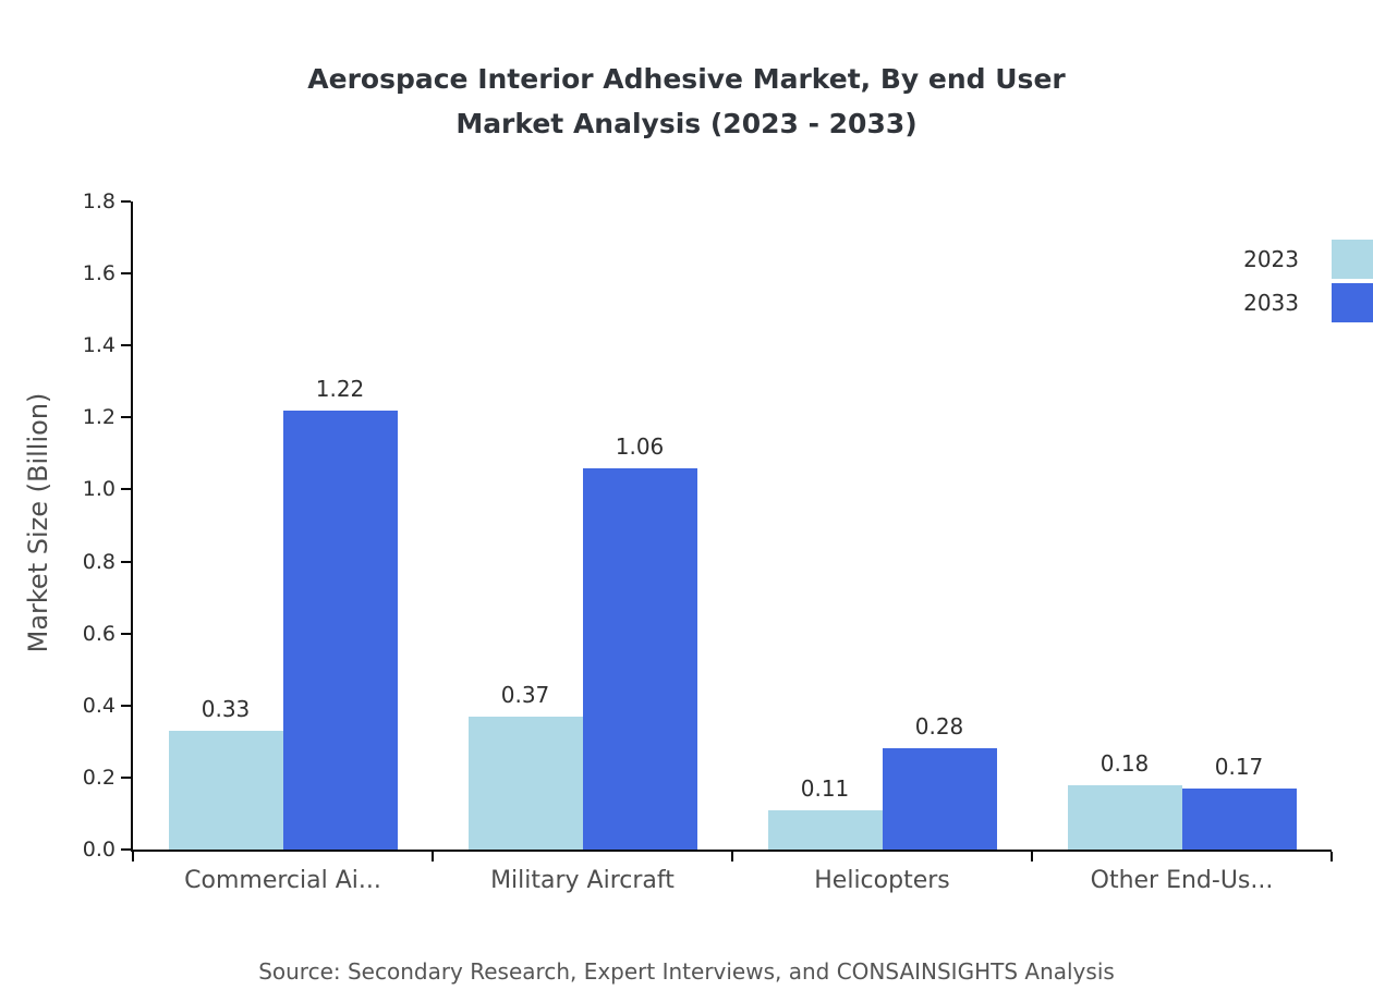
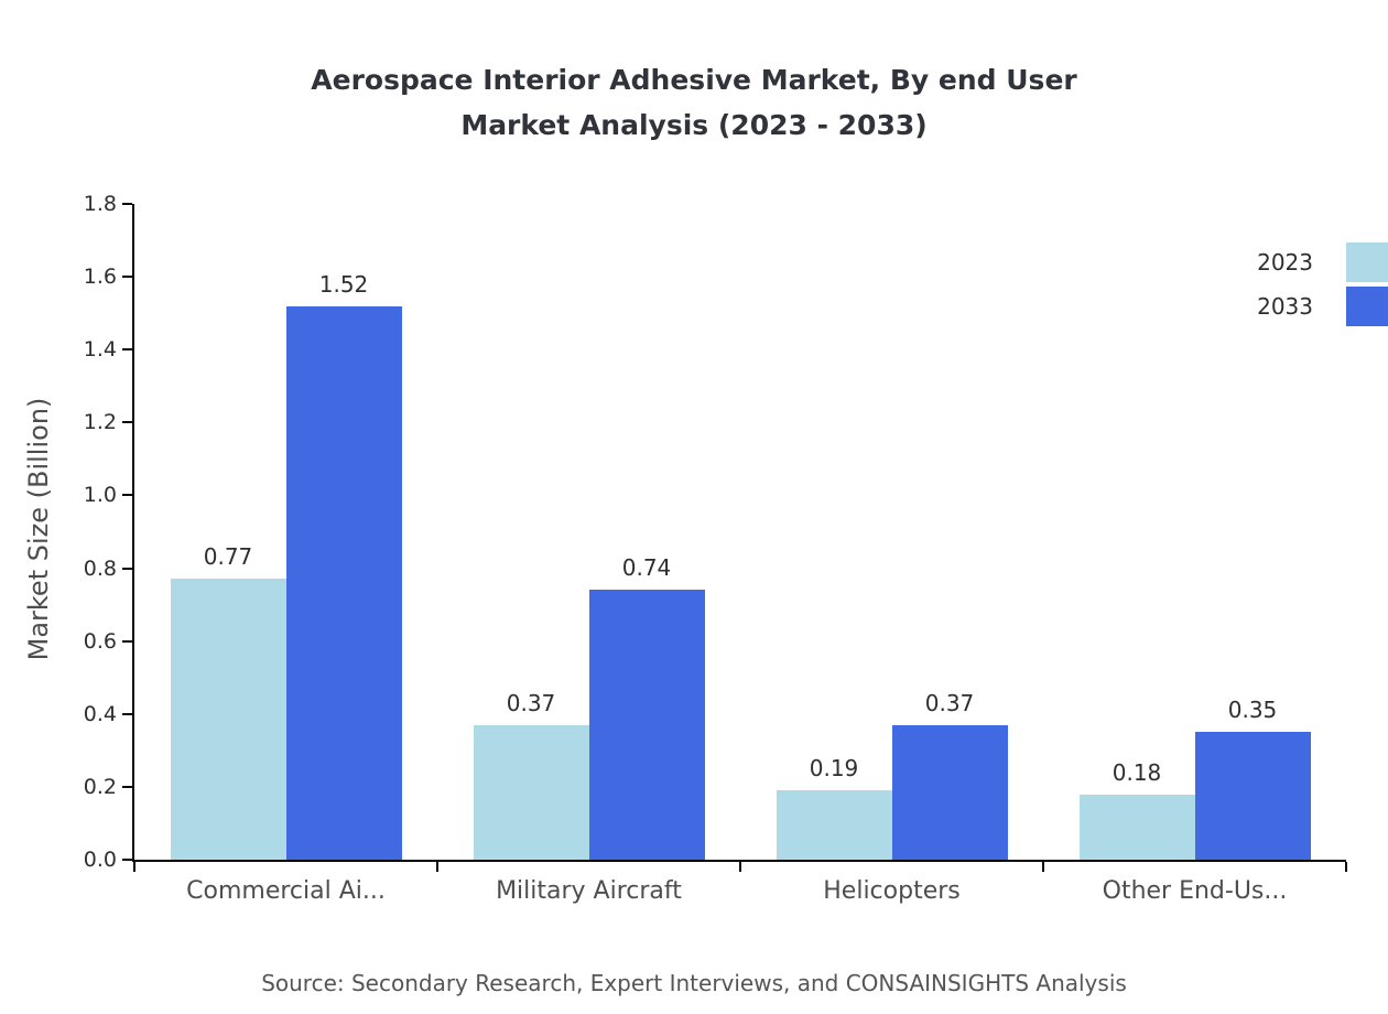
2023/Commercial Ai...: 0.33 -> 0.77
2033/Commercial Ai...: 1.22 -> 1.52
2033/Military Aircraft: 1.06 -> 0.74
2023/Helicopters: 0.11 -> 0.19
2033/Helicopters: 0.28 -> 0.37
2033/Other End-Us...: 0.17 -> 0.35
